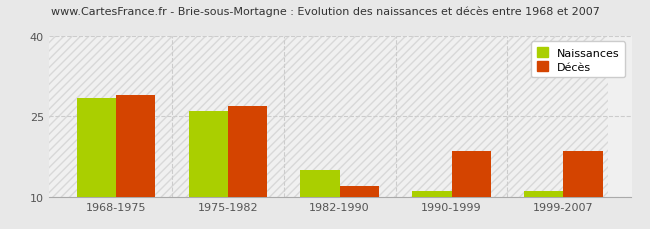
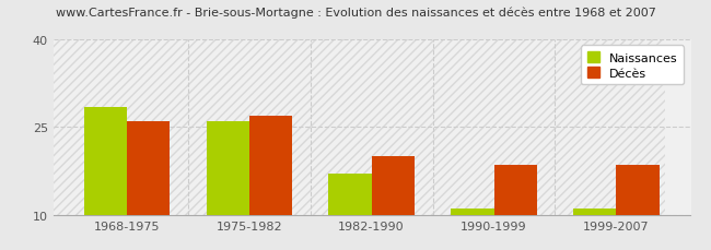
Décès/1968-1975: 29.0 -> 26.0
Naissances/1982-1990: 15.0 -> 17.0
Décès/1982-1990: 12.0 -> 20.0
